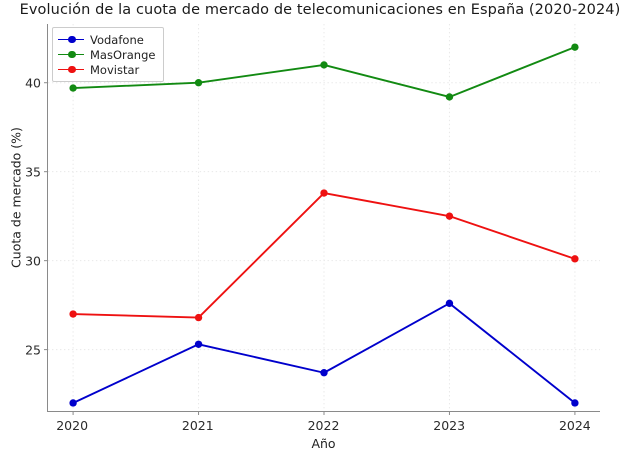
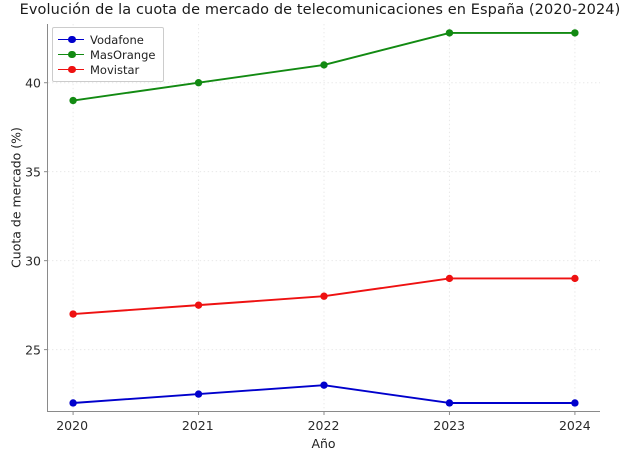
MasOrange/2020: 39.7 -> 39.0
Vodafone/2021: 25.3 -> 22.5
Movistar/2021: 26.8 -> 27.5
Vodafone/2022: 23.7 -> 23.0
Movistar/2022: 33.8 -> 28.0
Vodafone/2023: 27.6 -> 22.0
MasOrange/2023: 39.2 -> 42.8
Movistar/2023: 32.5 -> 29.0
MasOrange/2024: 42.0 -> 42.8
Movistar/2024: 30.1 -> 29.0
